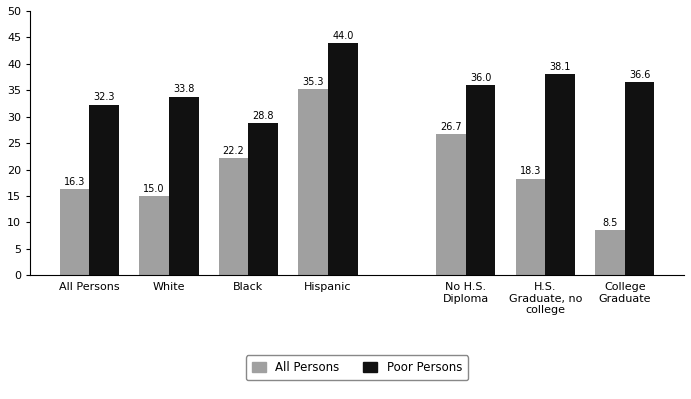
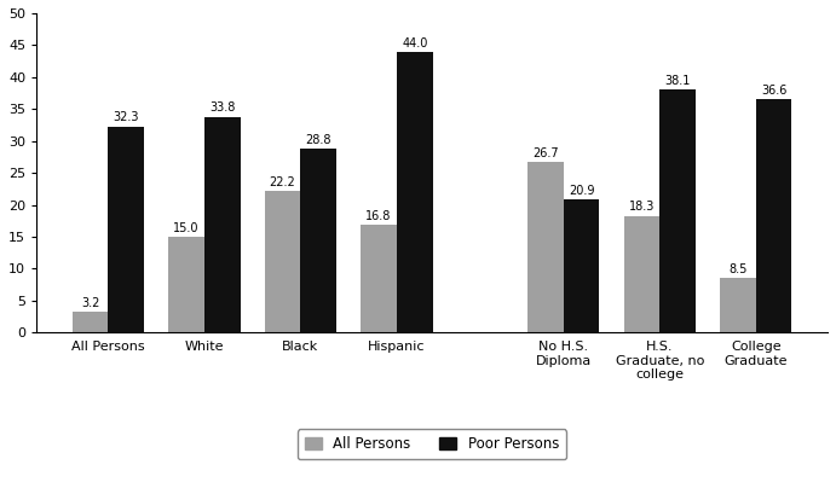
All Persons/All Persons: 16.3 -> 3.2
All Persons/Hispanic: 35.3 -> 16.8
Poor Persons/No H.S. Diploma: 36.0 -> 20.9
